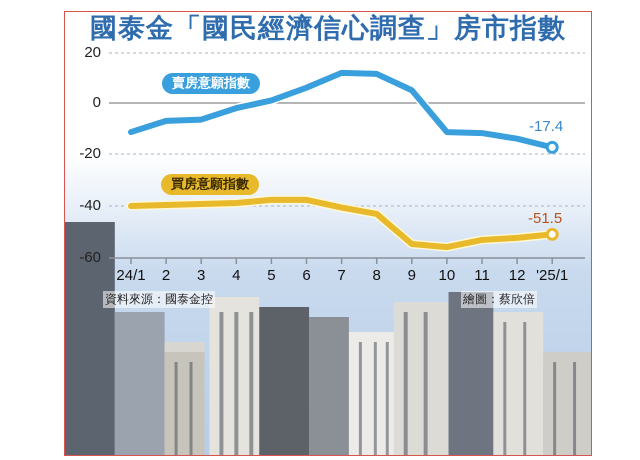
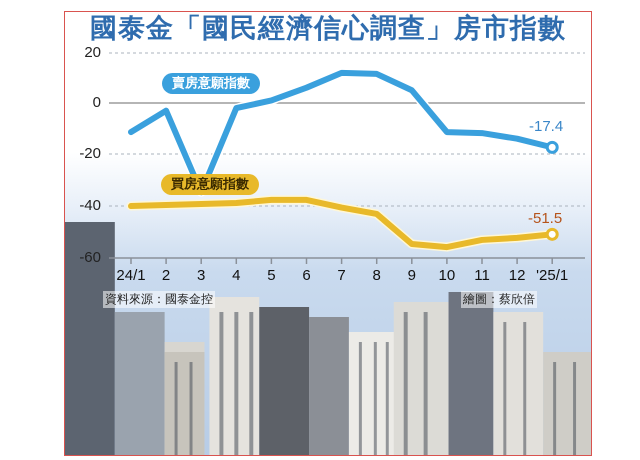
賣房意願指數/2: -7 -> -3
賣房意願指數/3: -6 -> -35
